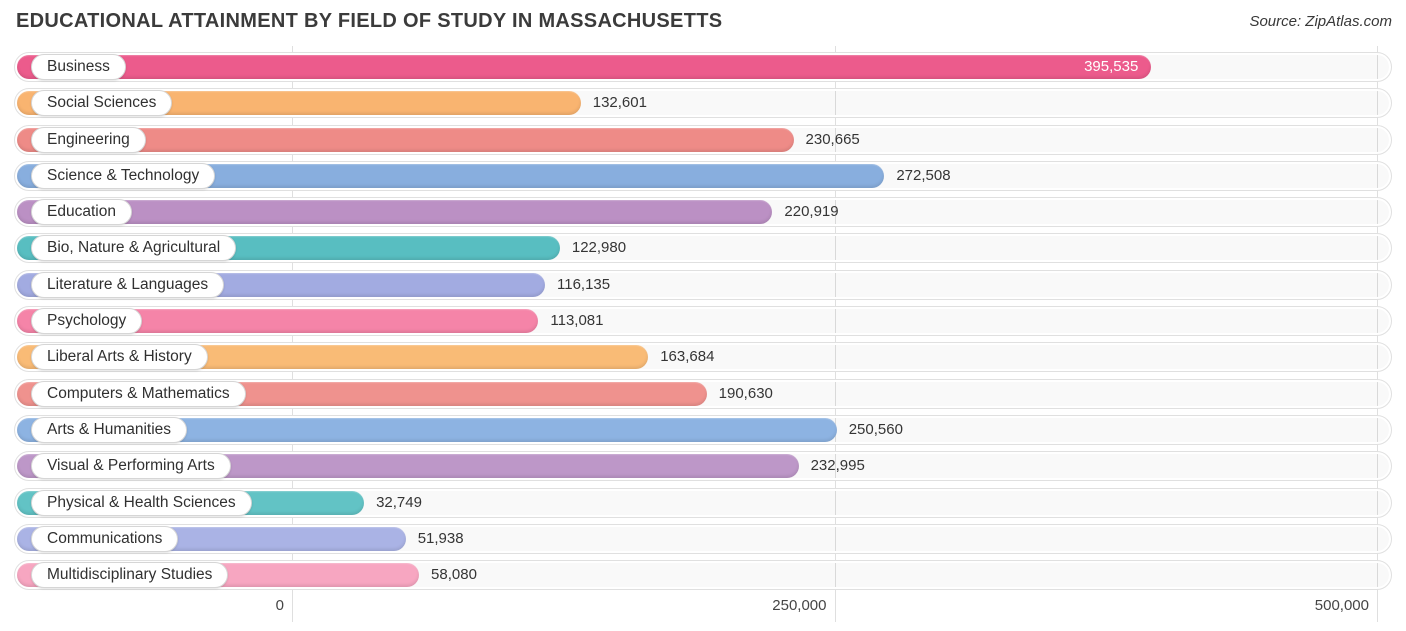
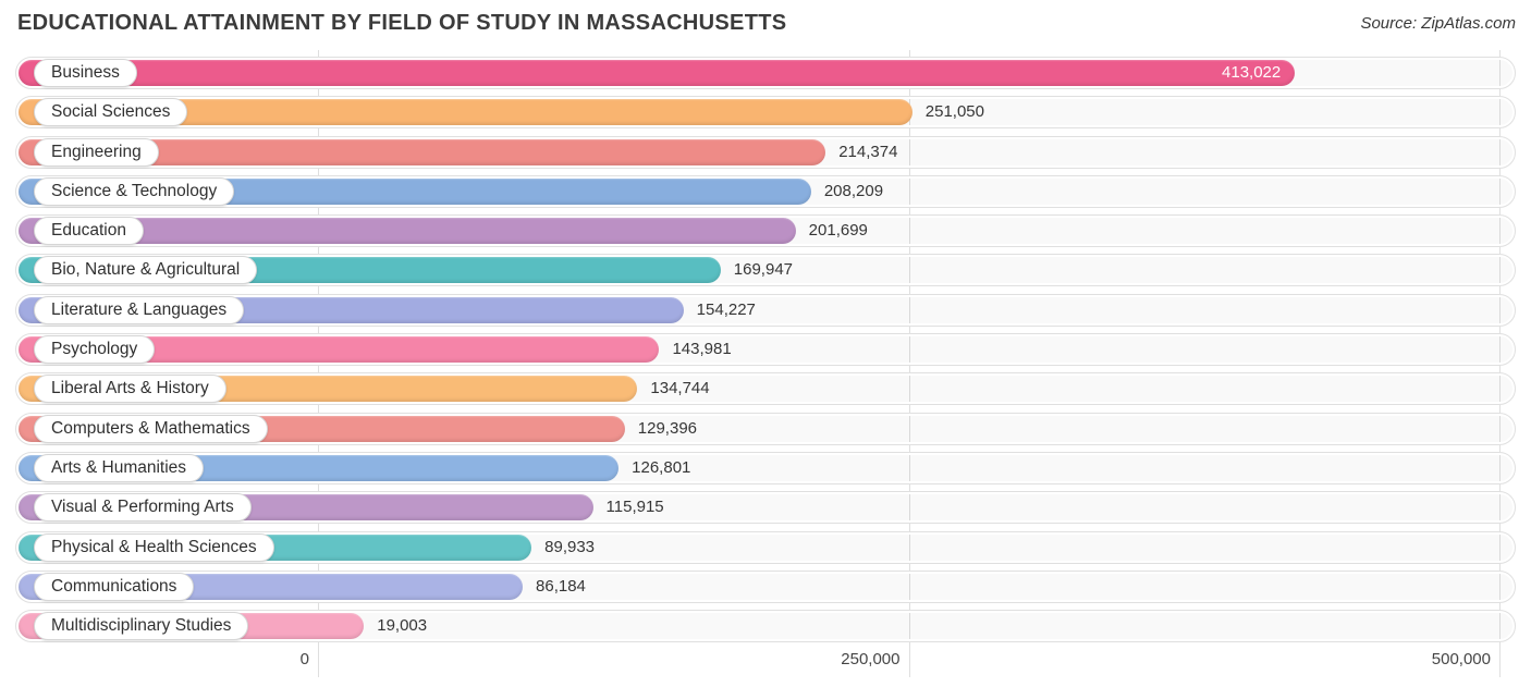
Business: 395,535 -> 413,022
Social Sciences: 132,601 -> 251,050
Engineering: 230,665 -> 214,374
Science & Technology: 272,508 -> 208,209
Education: 220,919 -> 201,699
Bio, Nature & Agricultural: 122,980 -> 169,947
Literature & Languages: 116,135 -> 154,227
Psychology: 113,081 -> 143,981
Liberal Arts & History: 163,684 -> 134,744
Computers & Mathematics: 190,630 -> 129,396
Arts & Humanities: 250,560 -> 126,801
Visual & Performing Arts: 232,995 -> 115,915
Physical & Health Sciences: 32,749 -> 89,933
Communications: 51,938 -> 86,184
Multidisciplinary Studies: 58,080 -> 19,003
